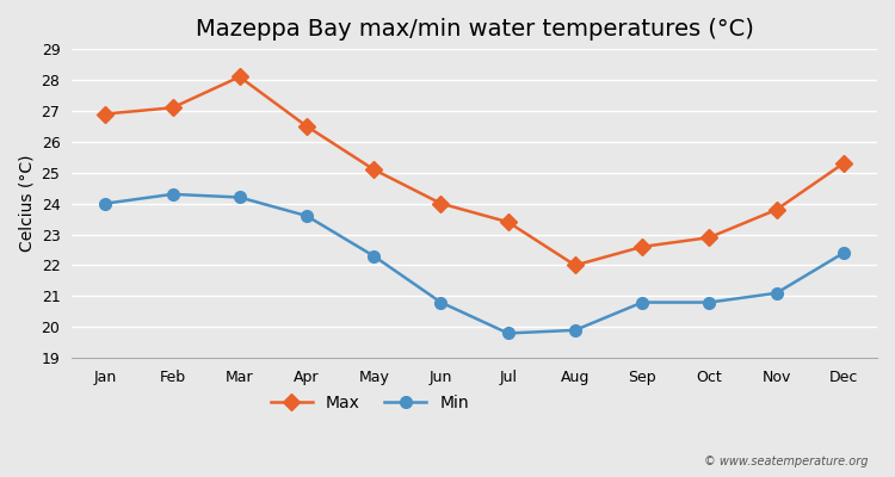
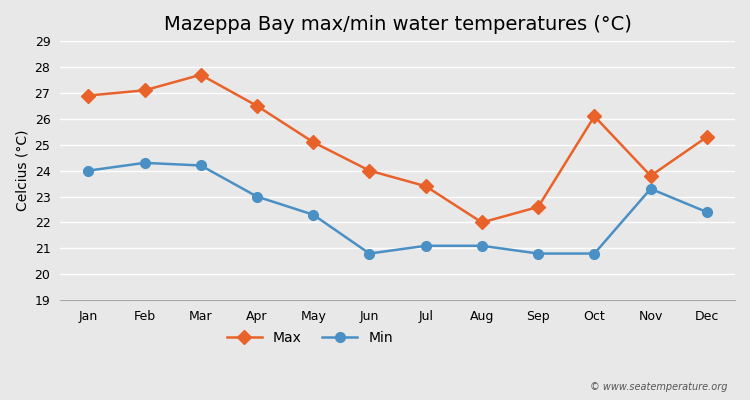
Max/Mar: 28.1 -> 27.7
Min/Apr: 23.6 -> 23.0
Min/Jul: 19.8 -> 21.1
Min/Aug: 19.9 -> 21.1
Max/Oct: 22.9 -> 26.1
Min/Nov: 21.1 -> 23.3
